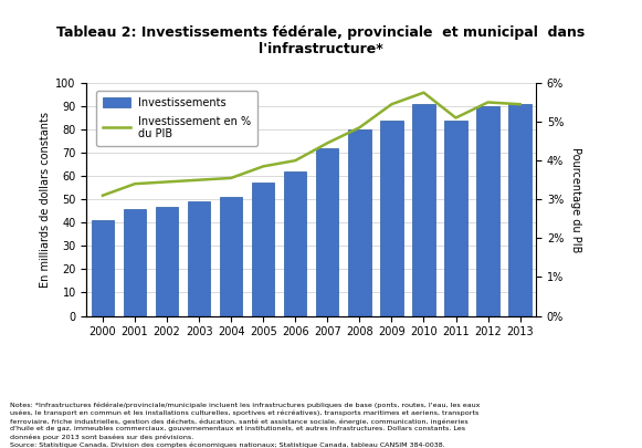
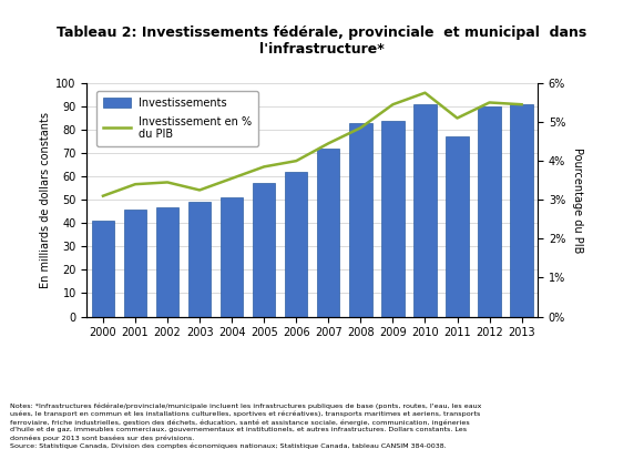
Investissement en % du PIB/2003: 3.50% -> 3.25%
Investissements/2008: 80 -> 83
Investissements/2011: 84 -> 77
